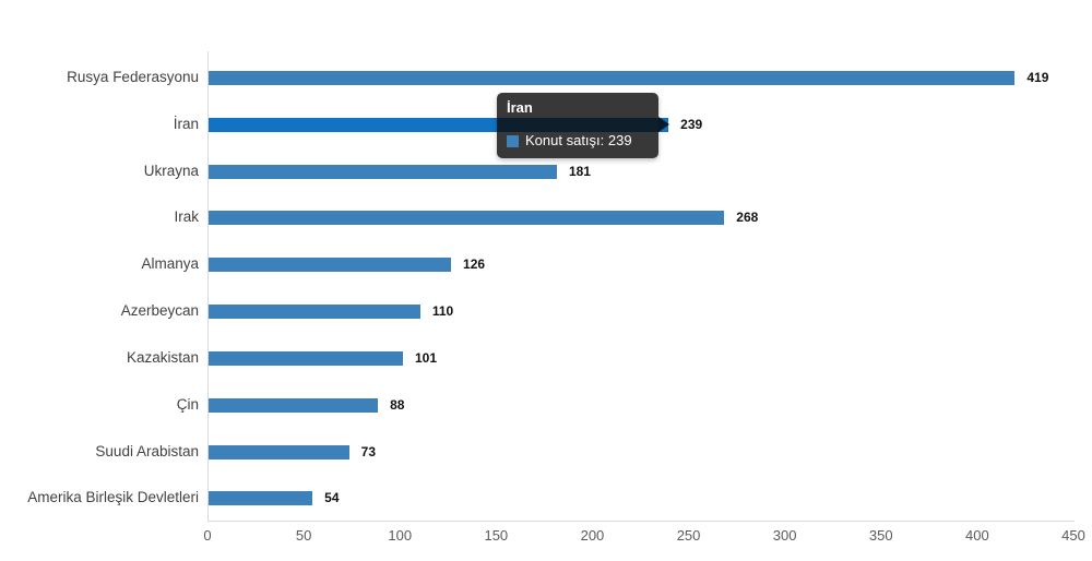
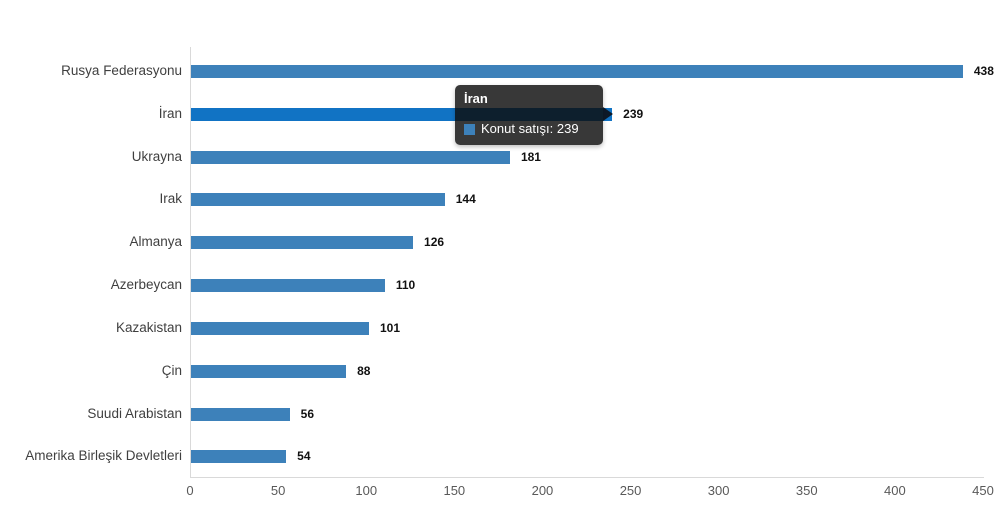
Rusya Federasyonu: 419 -> 438
Irak: 268 -> 144
Suudi Arabistan: 73 -> 56
